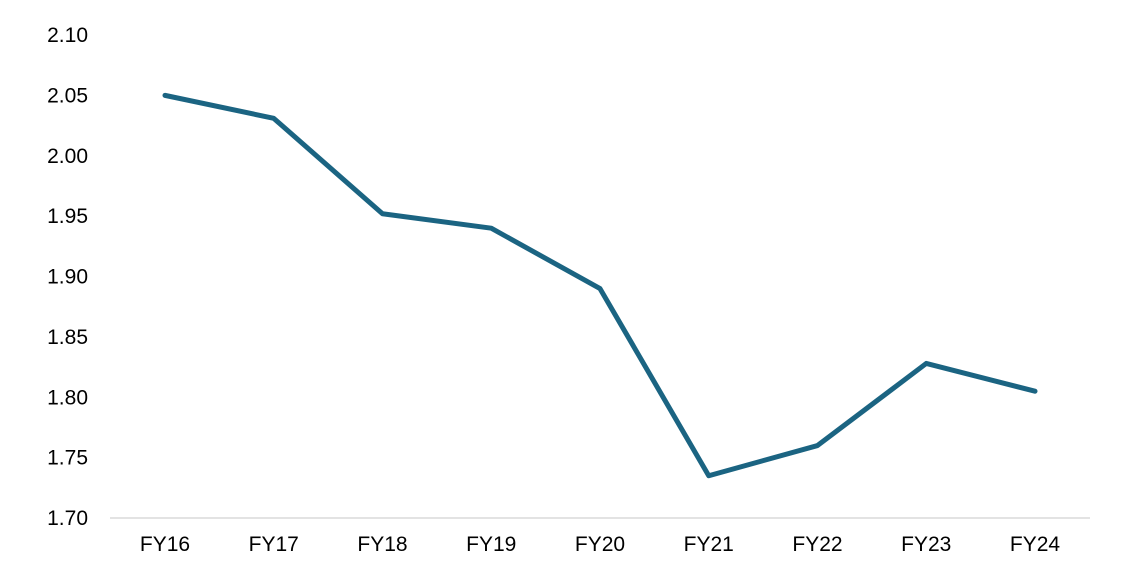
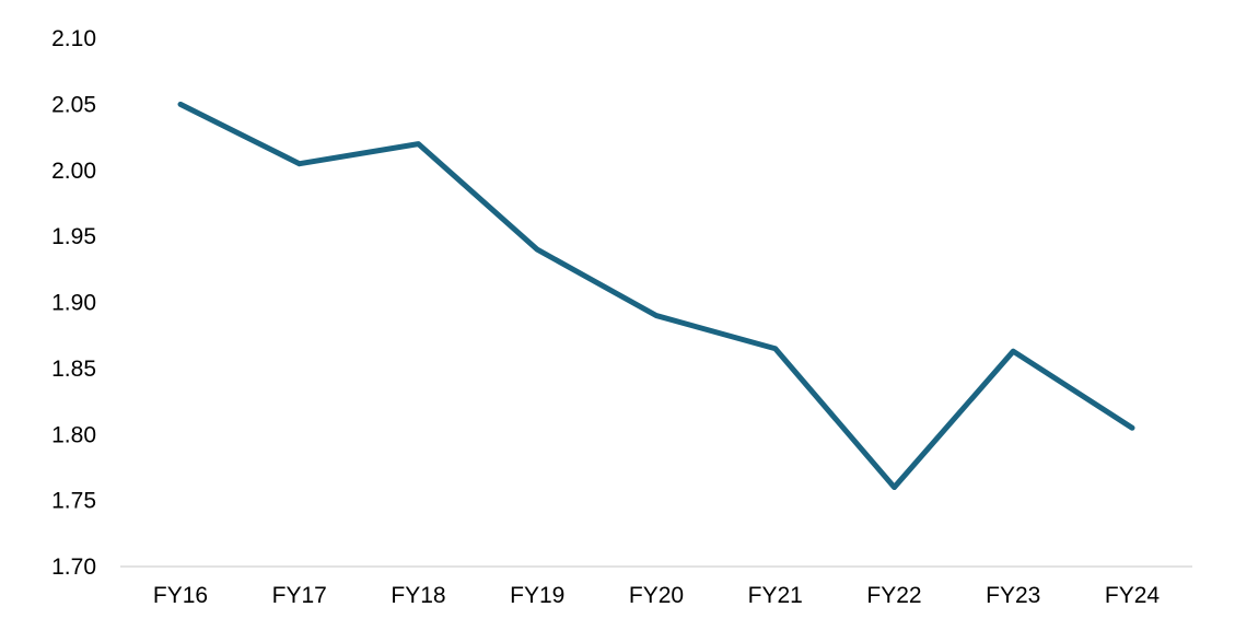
FY17: 2.031 -> 2.005
FY18: 1.952 -> 2.020
FY21: 1.735 -> 1.865
FY23: 1.828 -> 1.863
